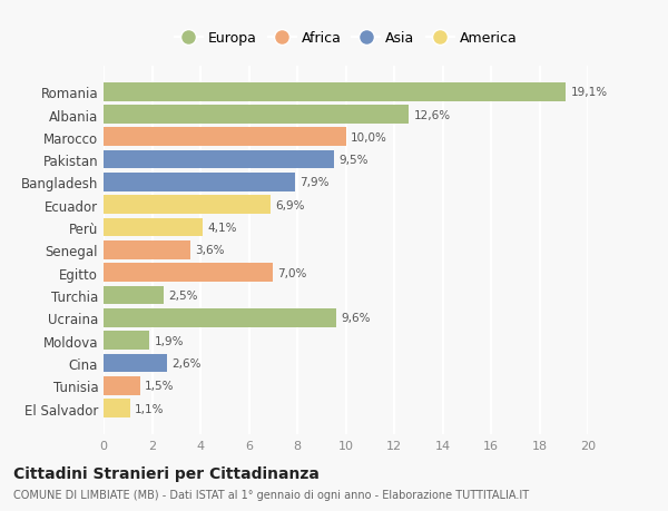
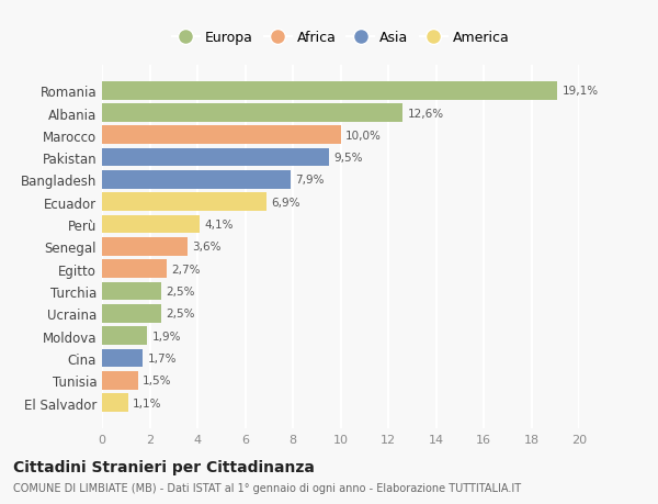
Egitto: 7,0% -> 2,7%
Ucraina: 9,6% -> 2,5%
Cina: 2,6% -> 1,7%
